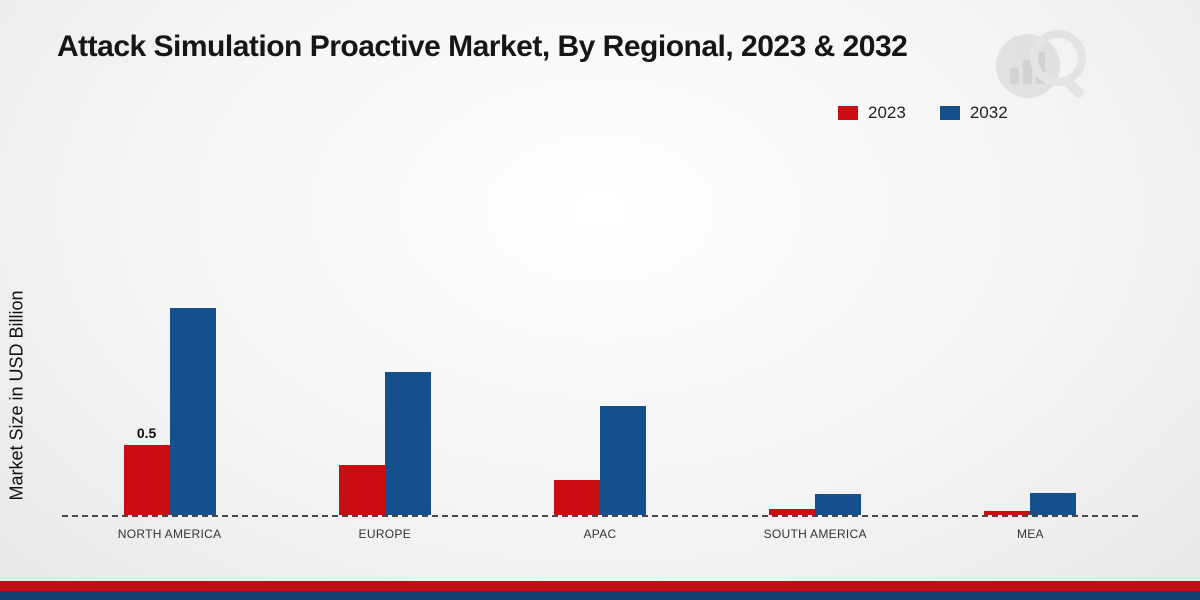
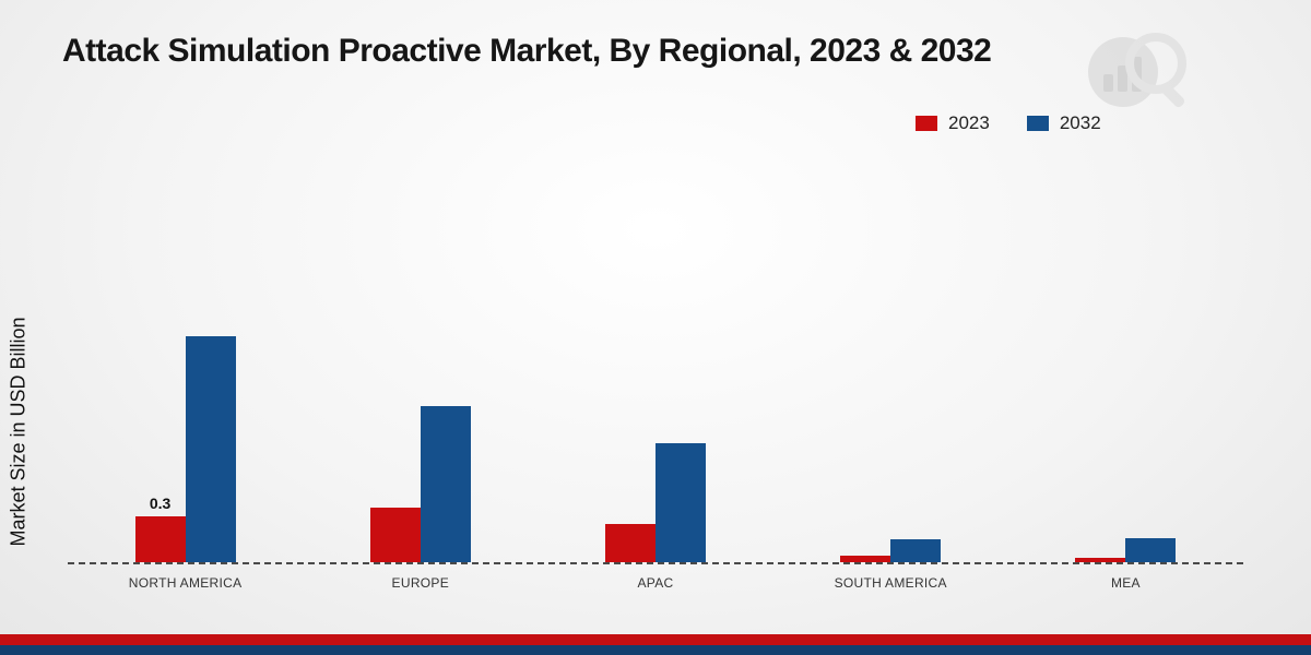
2023/NORTH AMERICA: 0.5 -> 0.3
